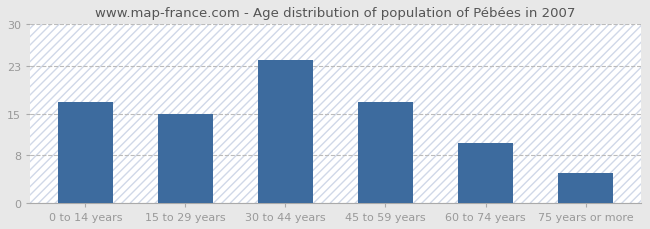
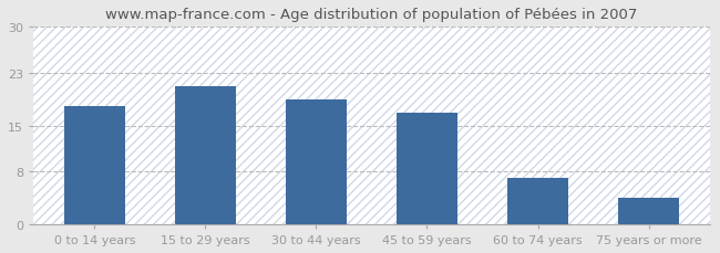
0 to 14 years: 17 -> 18
15 to 29 years: 15 -> 21
30 to 44 years: 24 -> 19
60 to 74 years: 10 -> 7
75 years or more: 5 -> 4
